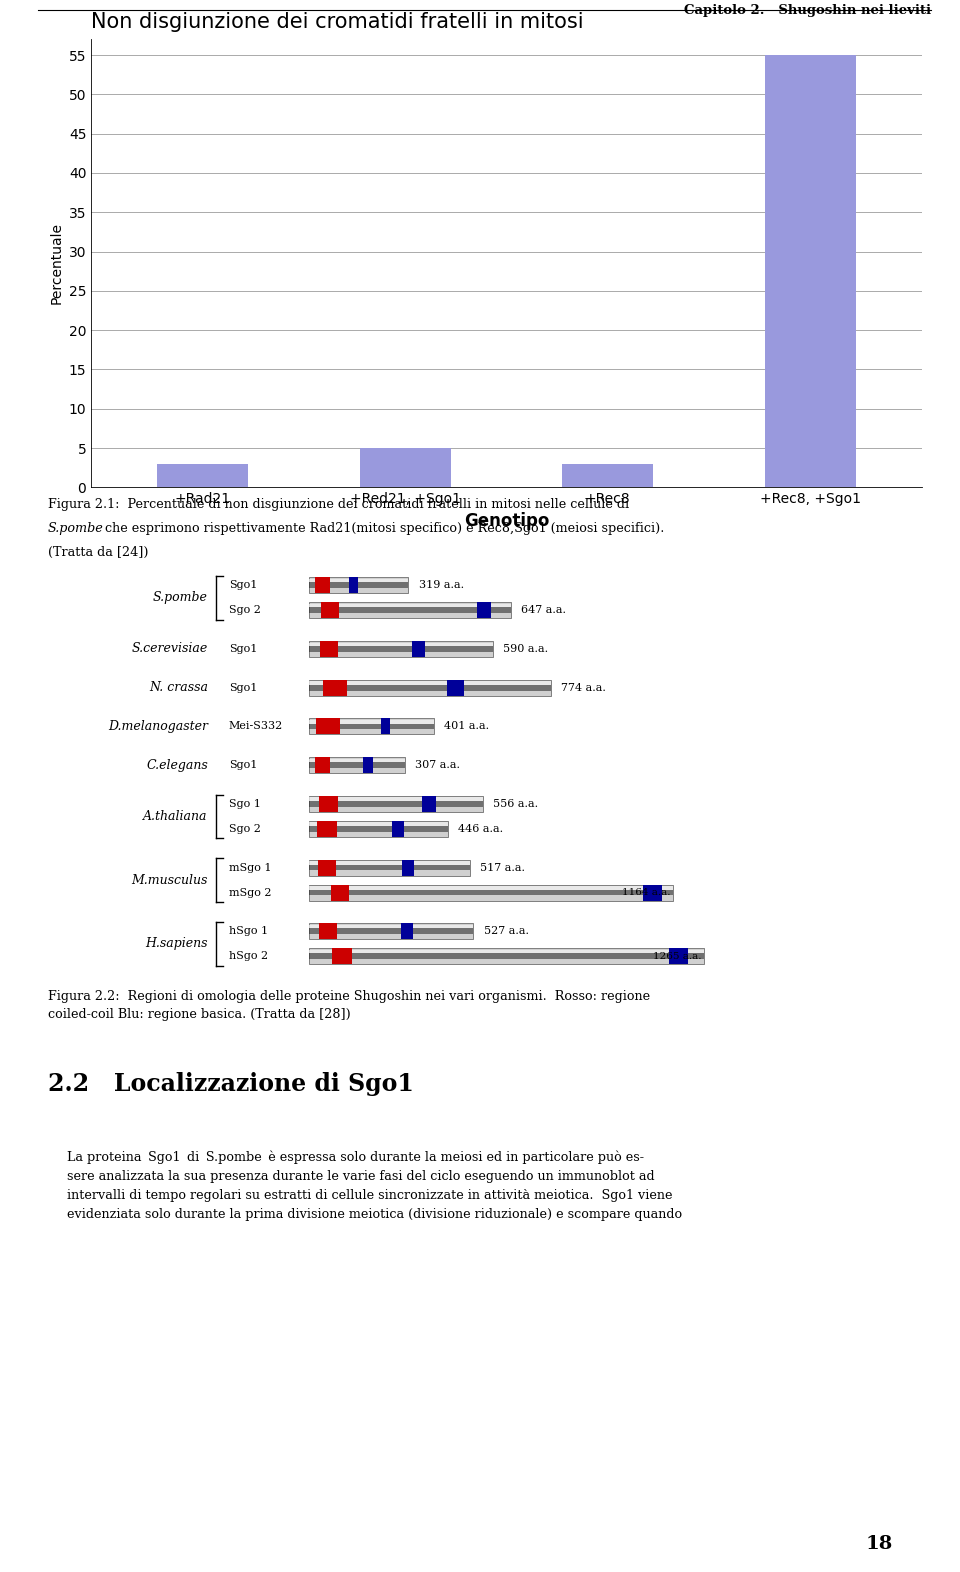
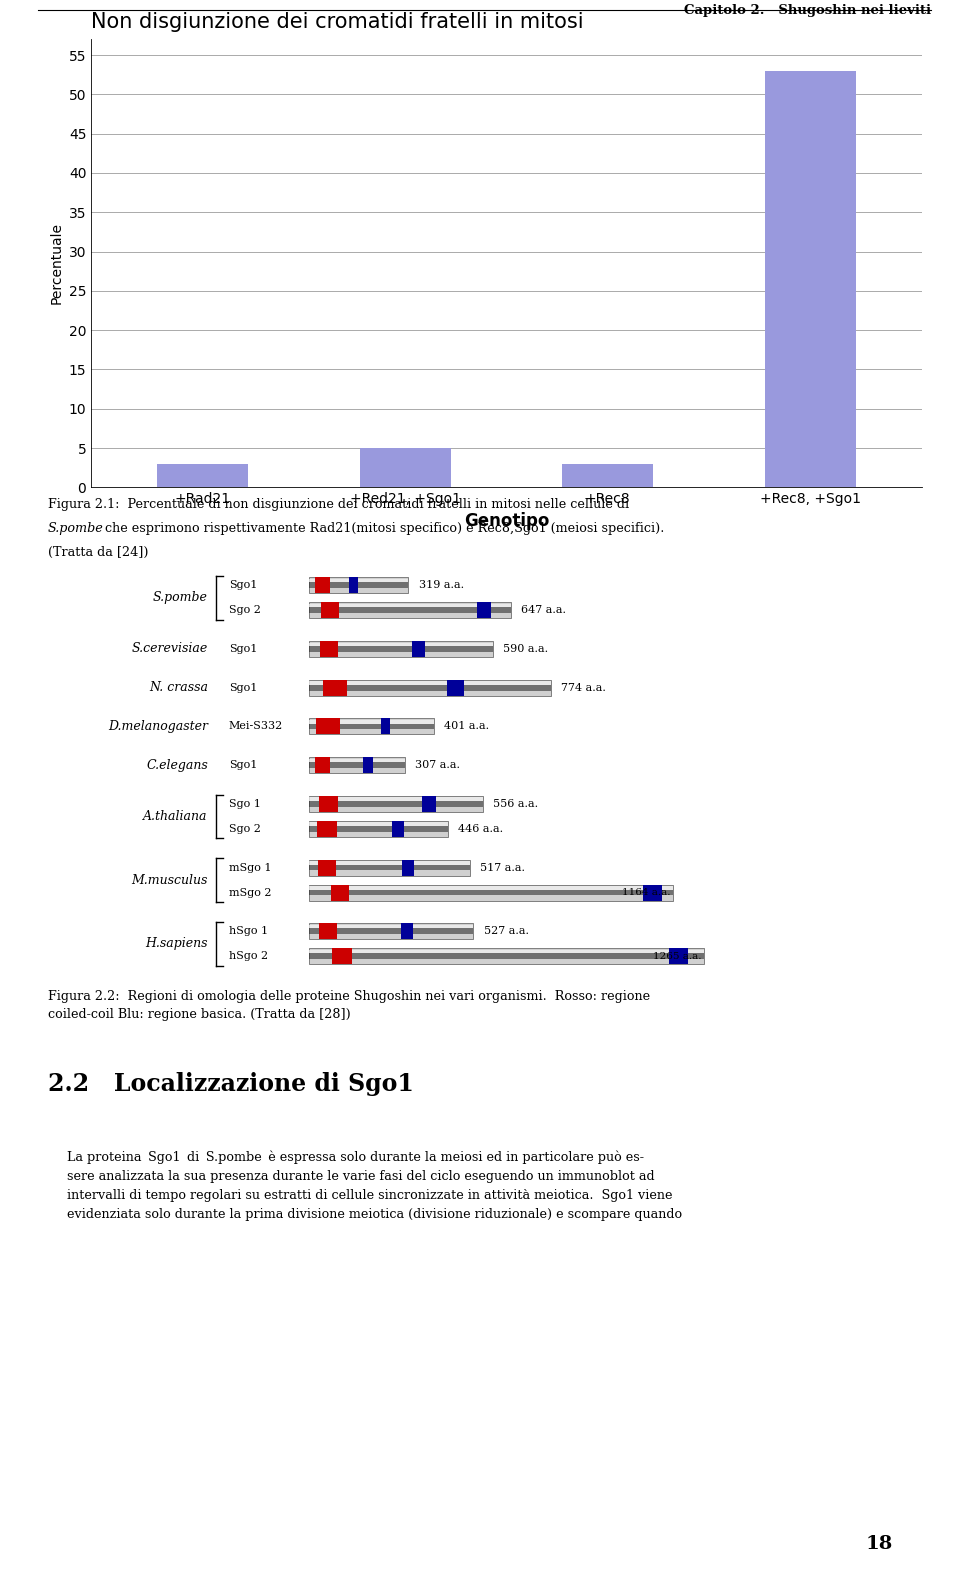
+Rec8, +Sgo1: 55 -> 53
